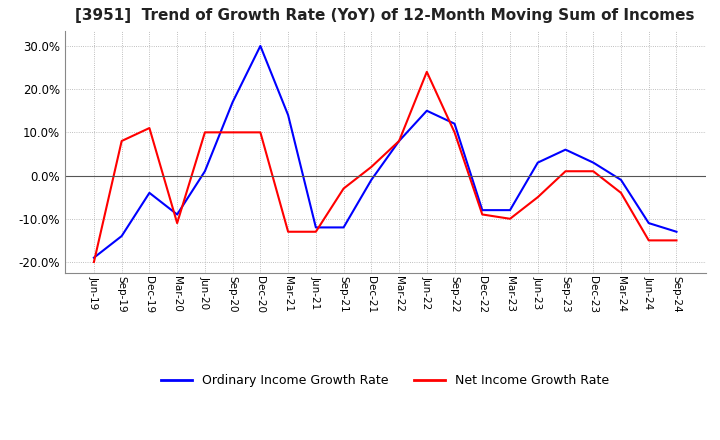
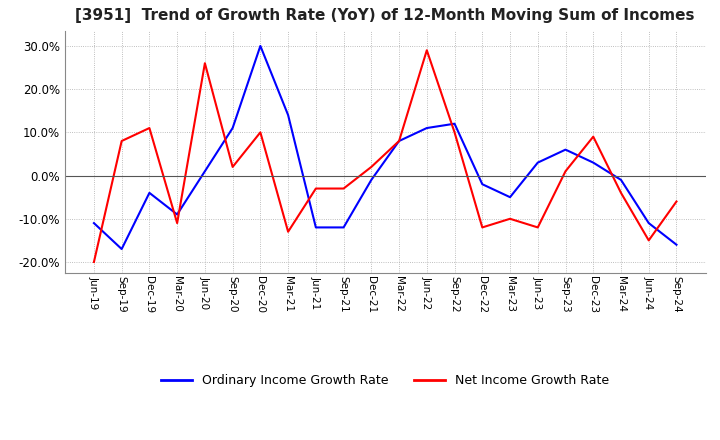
Ordinary Income Growth Rate/Jun-19: -19% -> -11%
Ordinary Income Growth Rate/Sep-19: -14% -> -17%
Net Income Growth Rate/Jun-20: 10% -> 26%
Ordinary Income Growth Rate/Sep-20: 17% -> 11%
Net Income Growth Rate/Sep-20: 10% -> 2%
Net Income Growth Rate/Jun-21: -13% -> -3%
Ordinary Income Growth Rate/Jun-22: 15% -> 11%
Net Income Growth Rate/Jun-22: 24% -> 29%
Ordinary Income Growth Rate/Dec-22: -8% -> -2%
Net Income Growth Rate/Dec-22: -9% -> -12%
Ordinary Income Growth Rate/Mar-23: -8% -> -5%
Net Income Growth Rate/Jun-23: -5% -> -12%
Net Income Growth Rate/Dec-23: 1% -> 9%
Ordinary Income Growth Rate/Sep-24: -13% -> -16%
Net Income Growth Rate/Sep-24: -15% -> -6%
